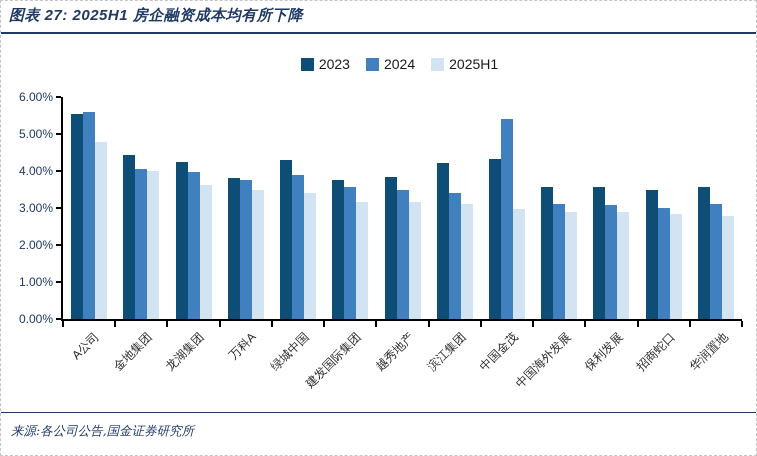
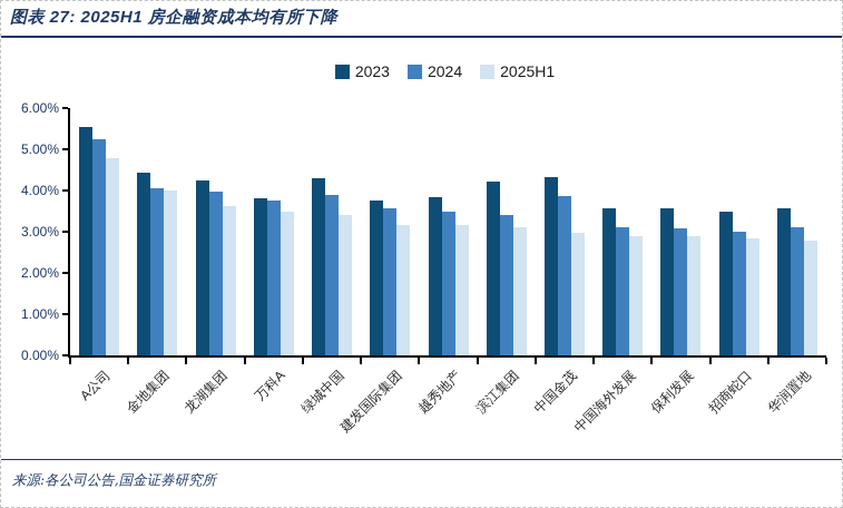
2024/A公司: 5.6% -> 5.2%
2024/中国金茂: 5.4% -> 3.9%
